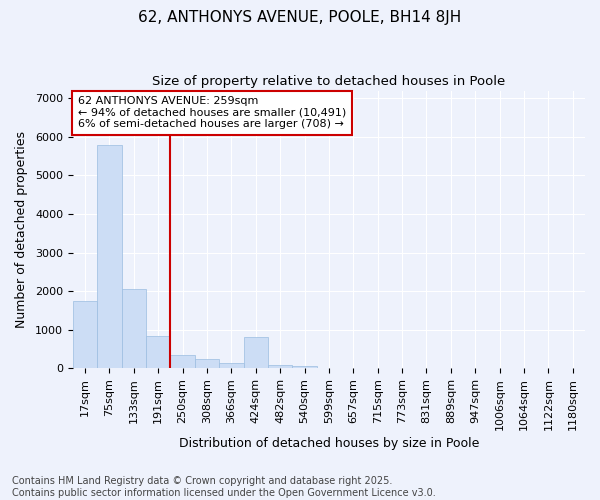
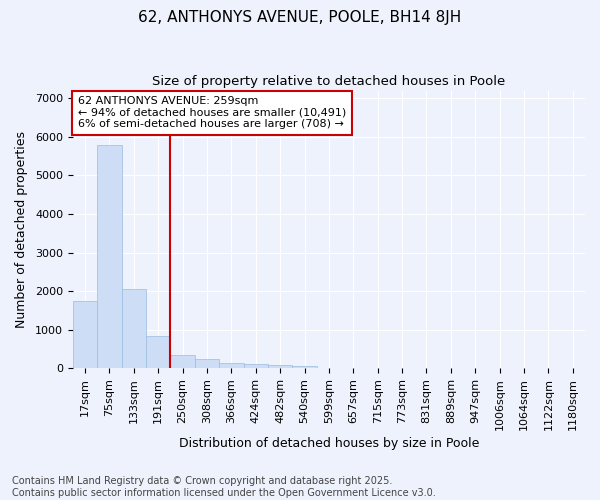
424sqm: 800 -> 100
